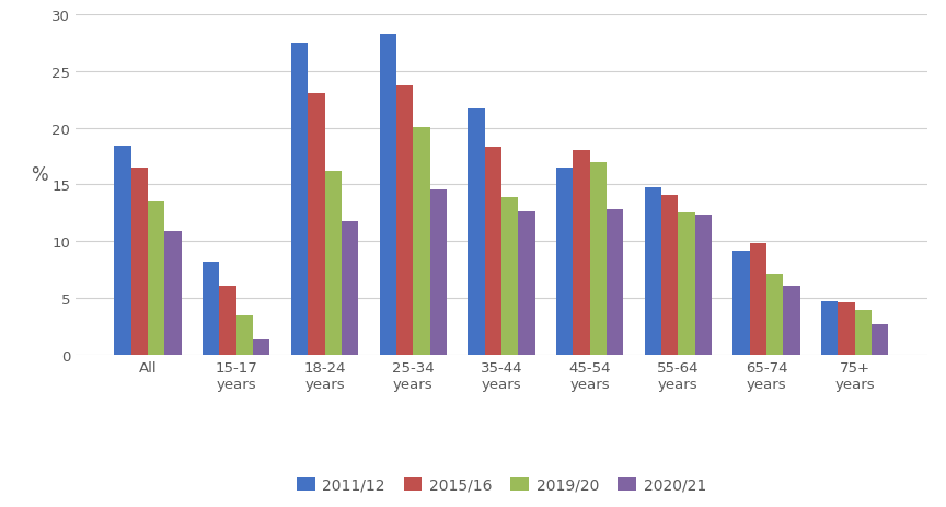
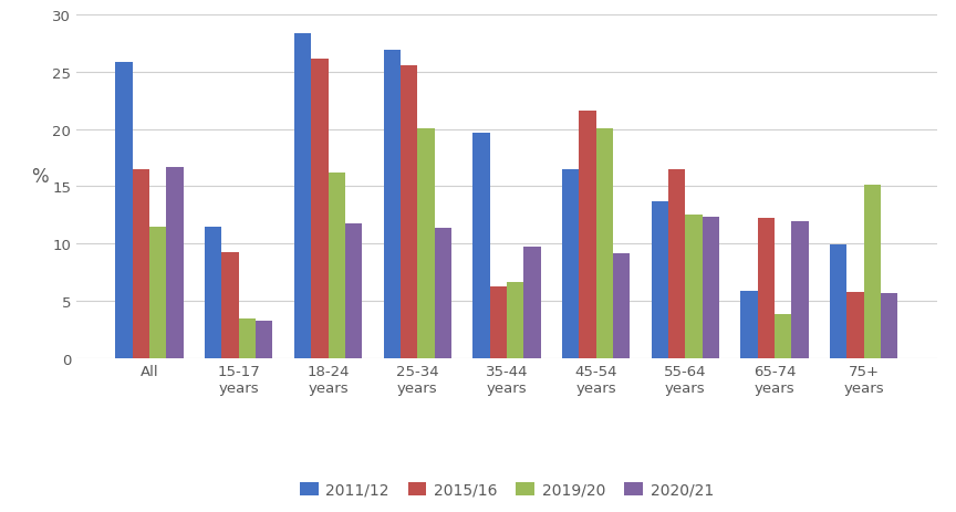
2011/12/All: 18.4 -> 25.8
2019/20/All: 13.5 -> 11.5
2020/21/All: 10.9 -> 16.7
2011/12/15-17 years: 8.2 -> 11.5
2015/16/15-17 years: 6.1 -> 9.2
2020/21/15-17 years: 1.3 -> 3.3
2011/12/18-24 years: 27.5 -> 28.4
2015/16/18-24 years: 23.0 -> 26.1
2011/12/25-34 years: 28.3 -> 26.9
2015/16/25-34 years: 23.7 -> 25.6
2020/21/25-34 years: 14.6 -> 11.4
2011/12/35-44 years: 21.7 -> 19.7
2015/16/35-44 years: 18.3 -> 6.3
2019/20/35-44 years: 13.9 -> 6.6
2020/21/35-44 years: 12.6 -> 9.7
2015/16/45-54 years: 18.0 -> 21.6
2019/20/45-54 years: 17.0 -> 20.1
2020/21/45-54 years: 12.8 -> 9.1
2011/12/55-64 years: 14.7 -> 13.7
2015/16/55-64 years: 14.1 -> 16.5
2011/12/65-74 years: 9.1 -> 5.9
2015/16/65-74 years: 9.8 -> 12.2
2019/20/65-74 years: 7.1 -> 3.8
2020/21/65-74 years: 6.1 -> 11.9
2011/12/75+ years: 4.7 -> 9.9
2015/16/75+ years: 4.6 -> 5.8
2019/20/75+ years: 3.9 -> 15.1
2020/21/75+ years: 2.7 -> 5.7
